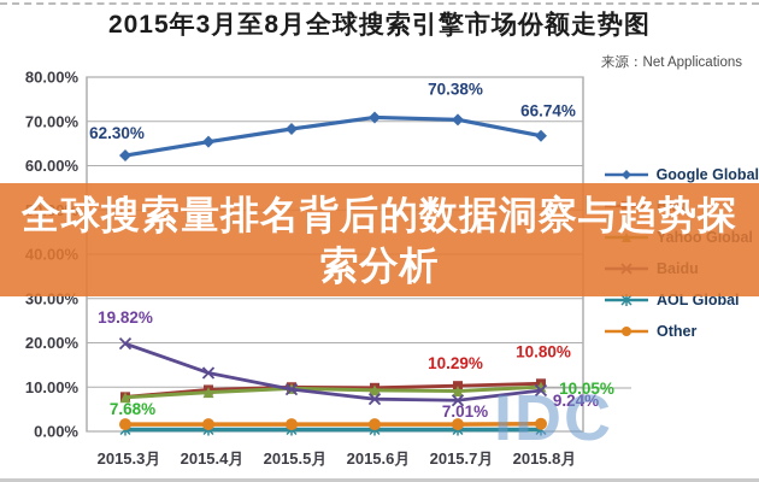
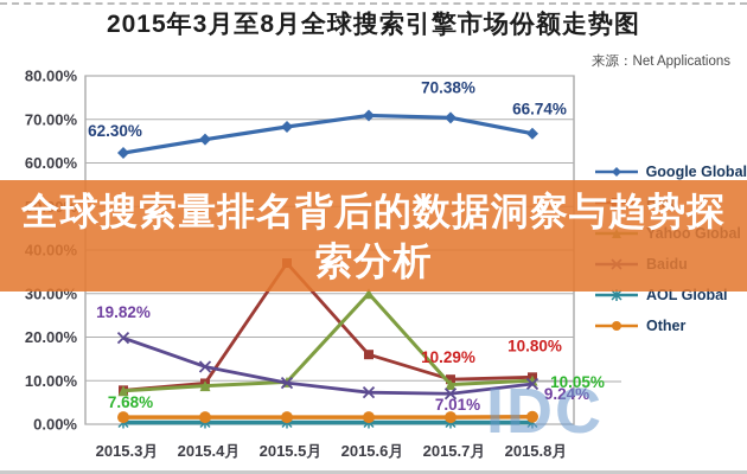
Bing/2015.5月: 10% -> 37%
Bing/2015.6月: 10% -> 16%
Yahoo Global/2015.6月: 9% -> 30%
